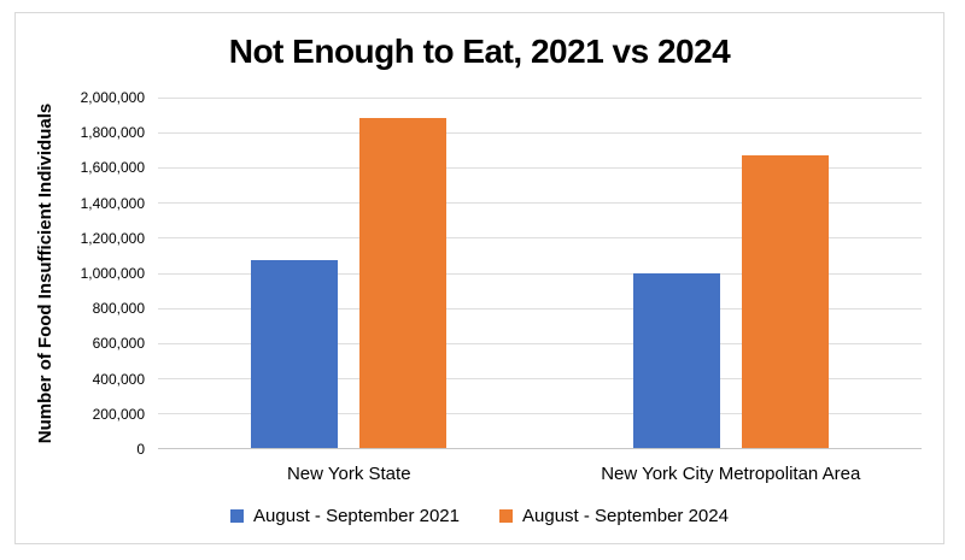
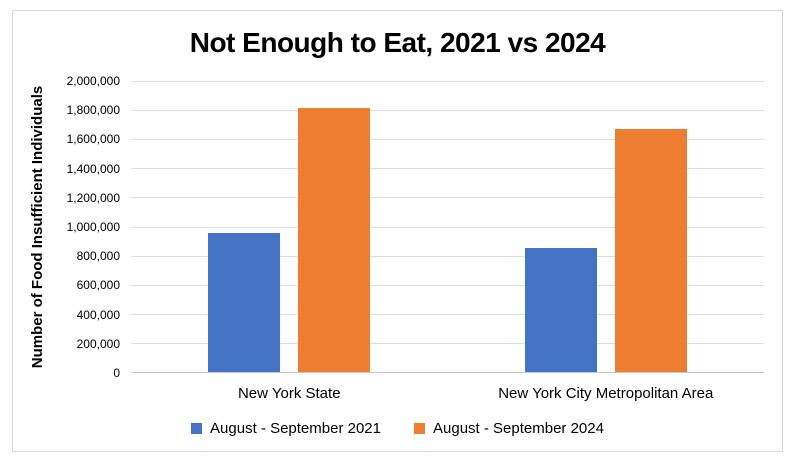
August - September 2021/New York State: 1070000 -> 950000
August - September 2024/New York State: 1880000 -> 1810000
August - September 2021/New York City Metropolitan Area: 990000 -> 850000
